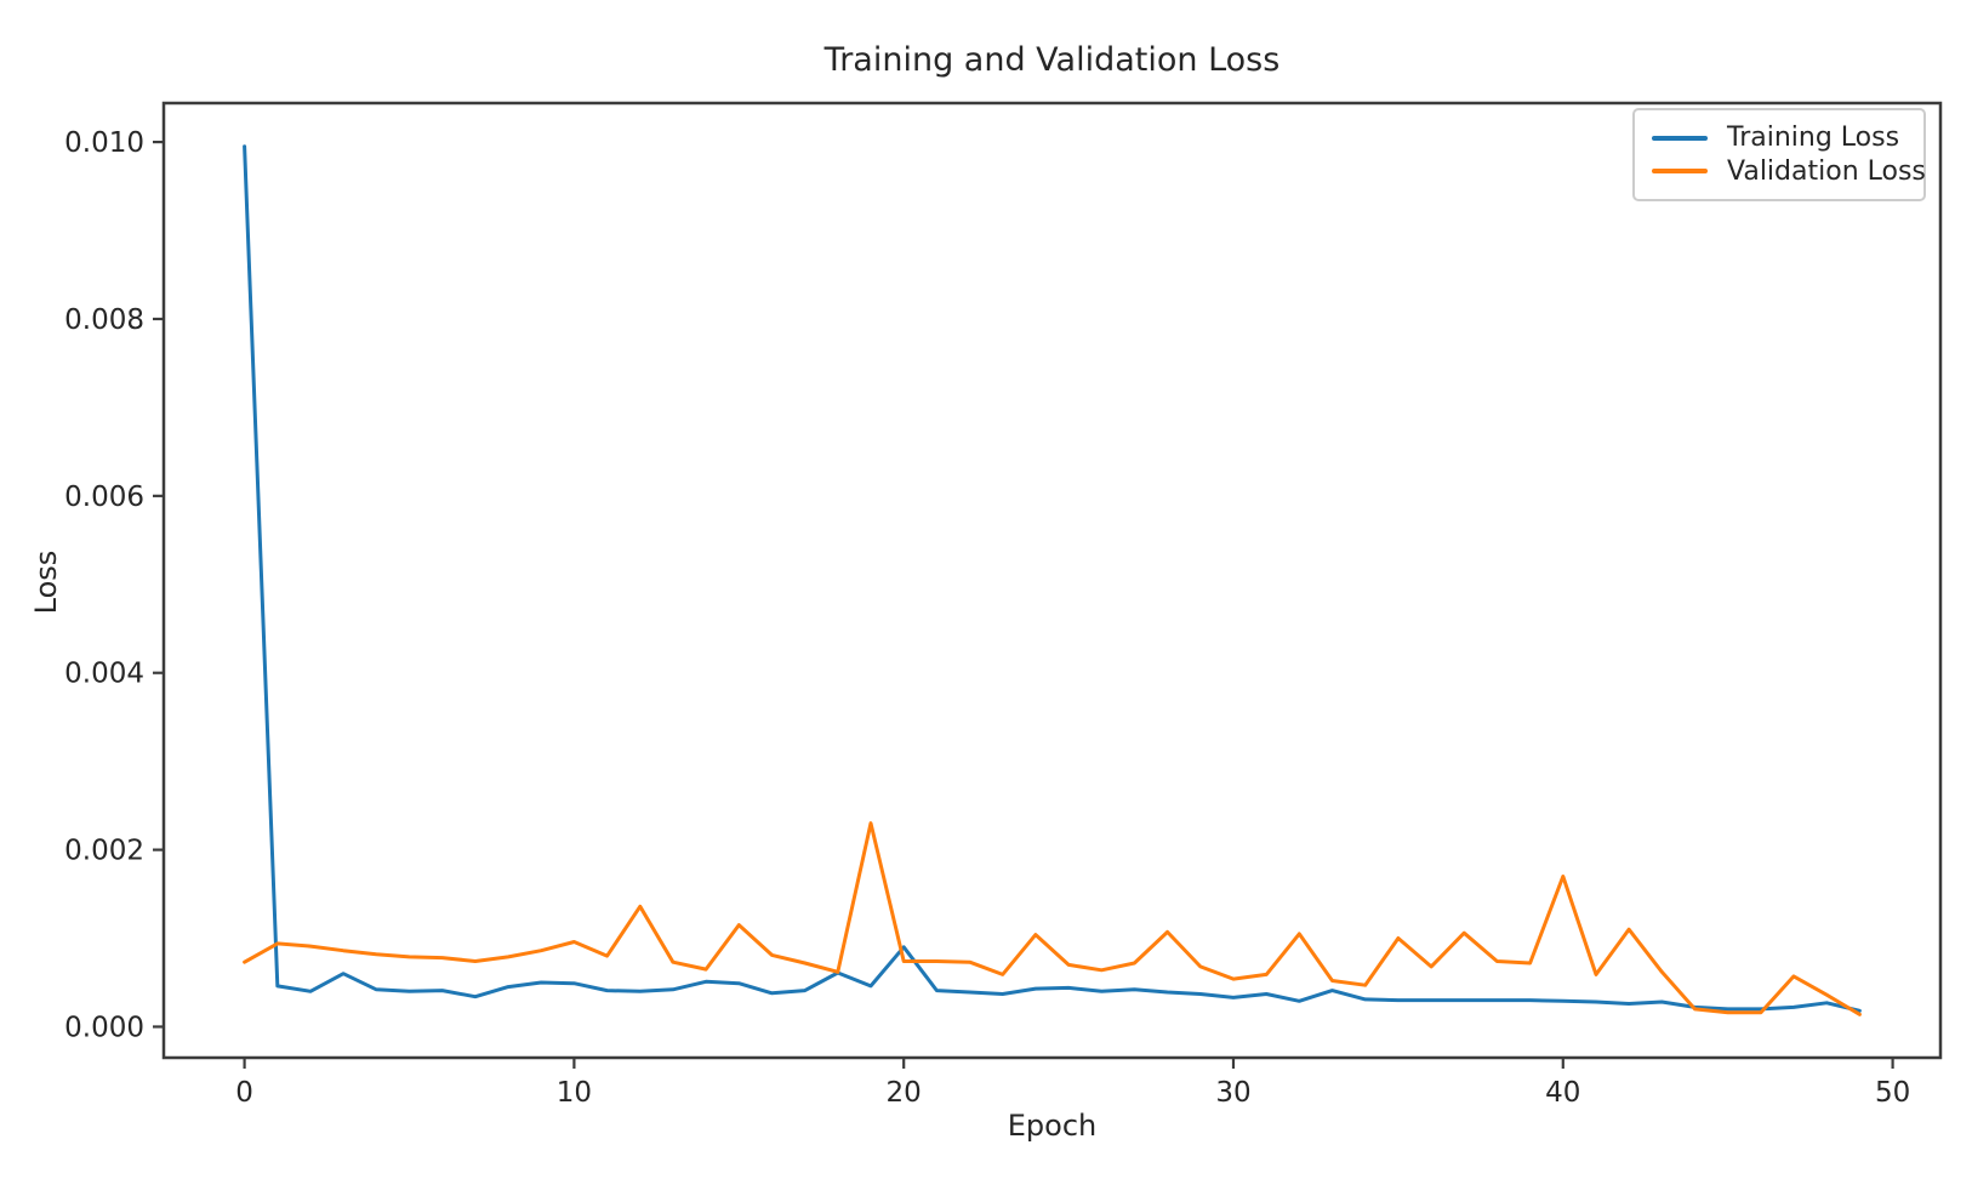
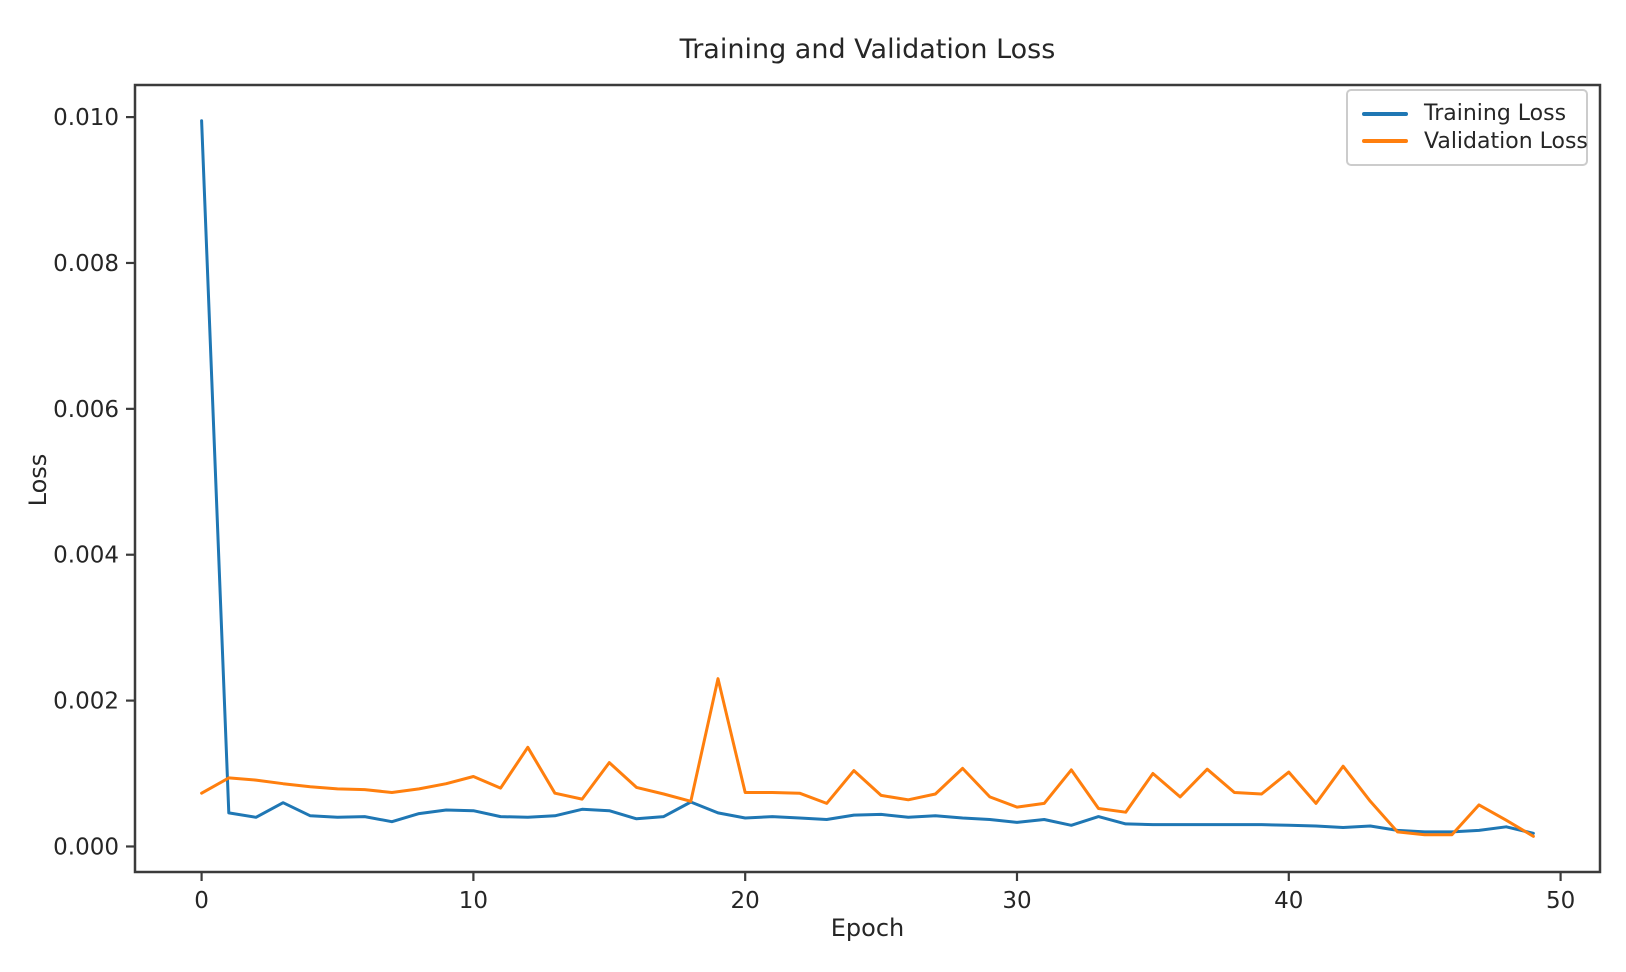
Training Loss/20: 0.0009 -> 0.0004
Validation Loss/40: 0.0017 -> 0.0010
